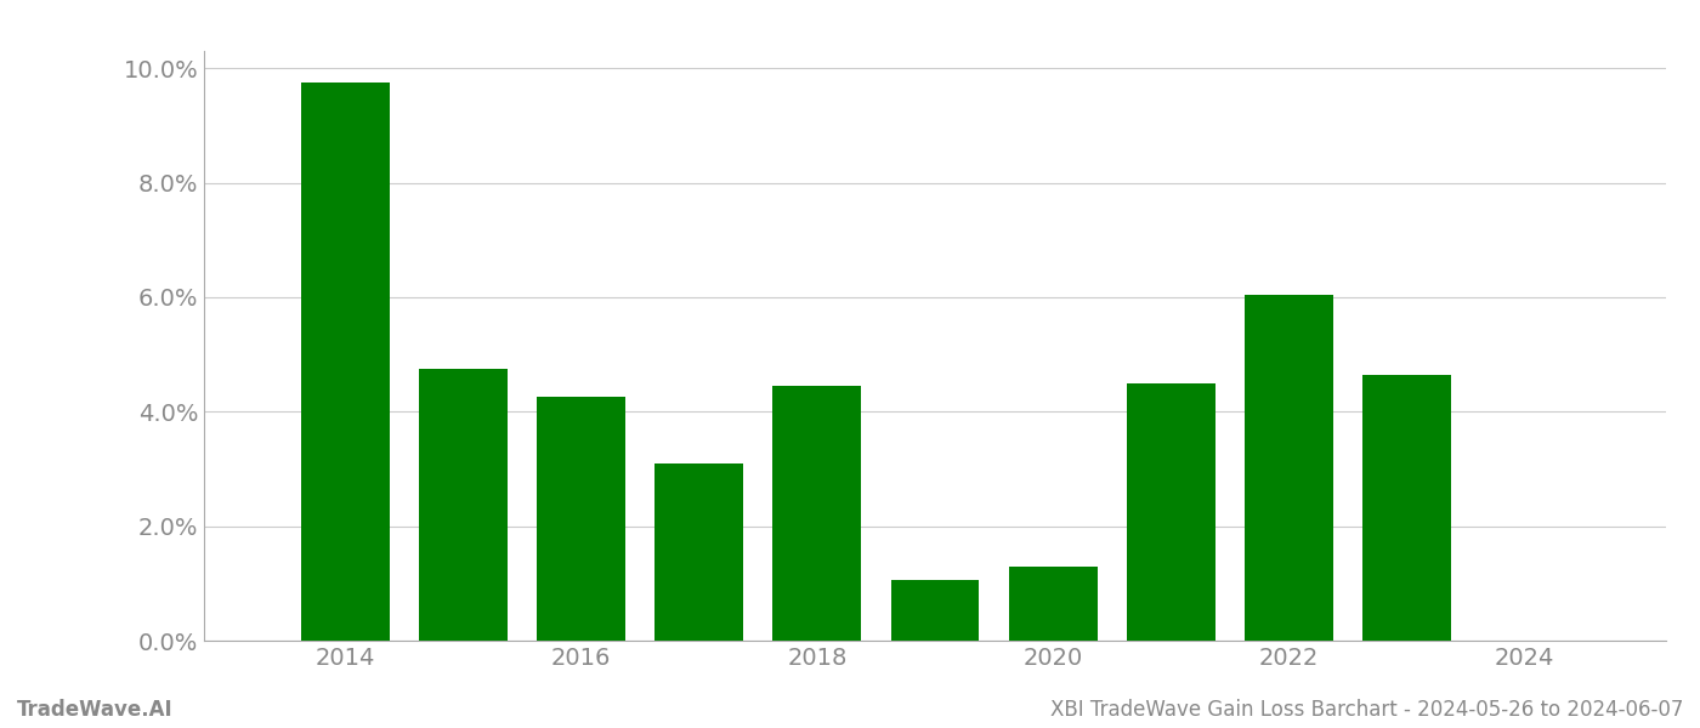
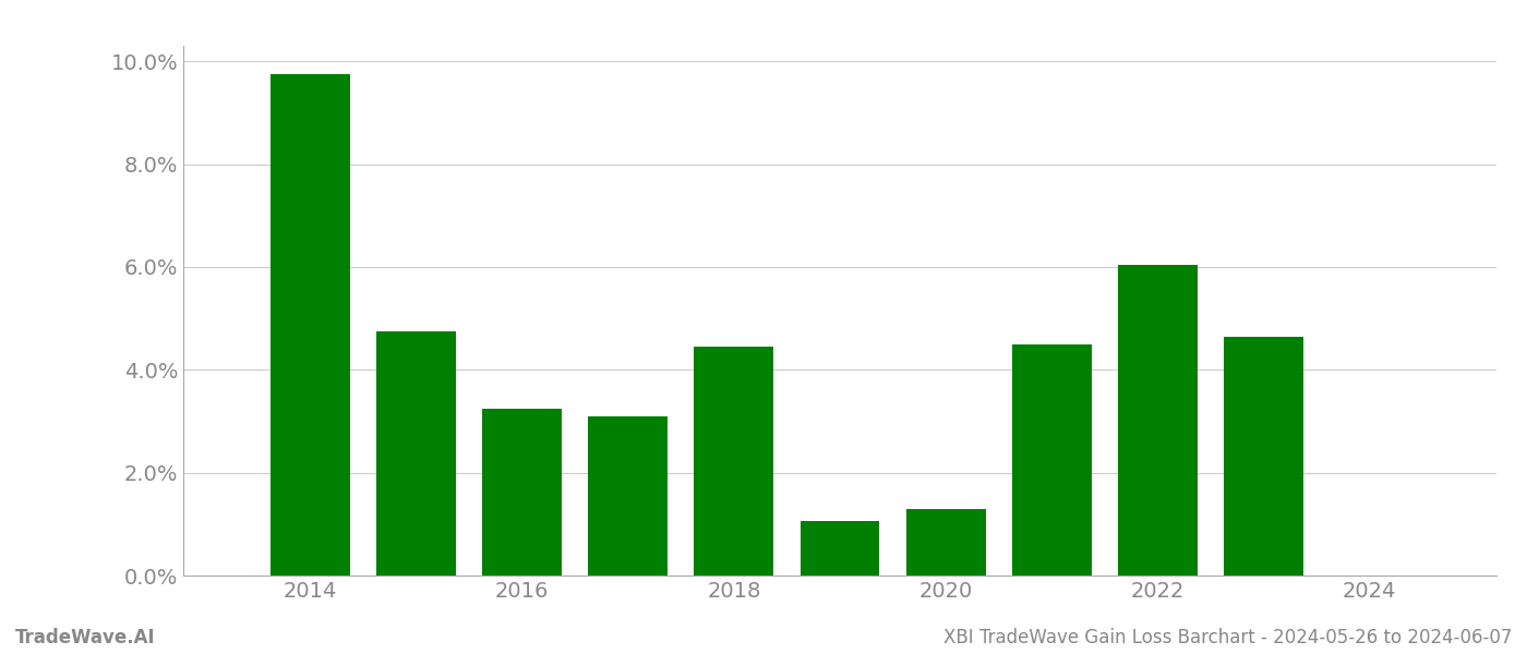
2016: 4.25% -> 3.25%
